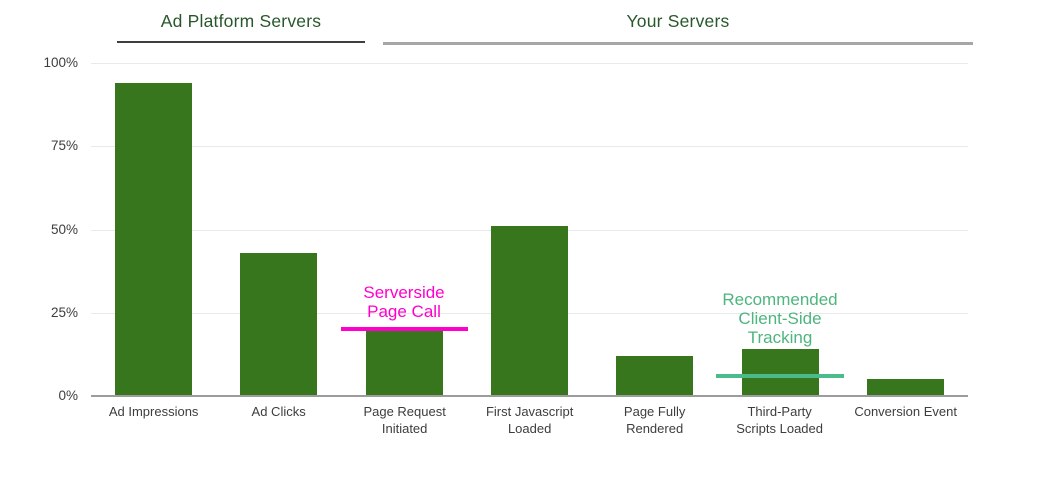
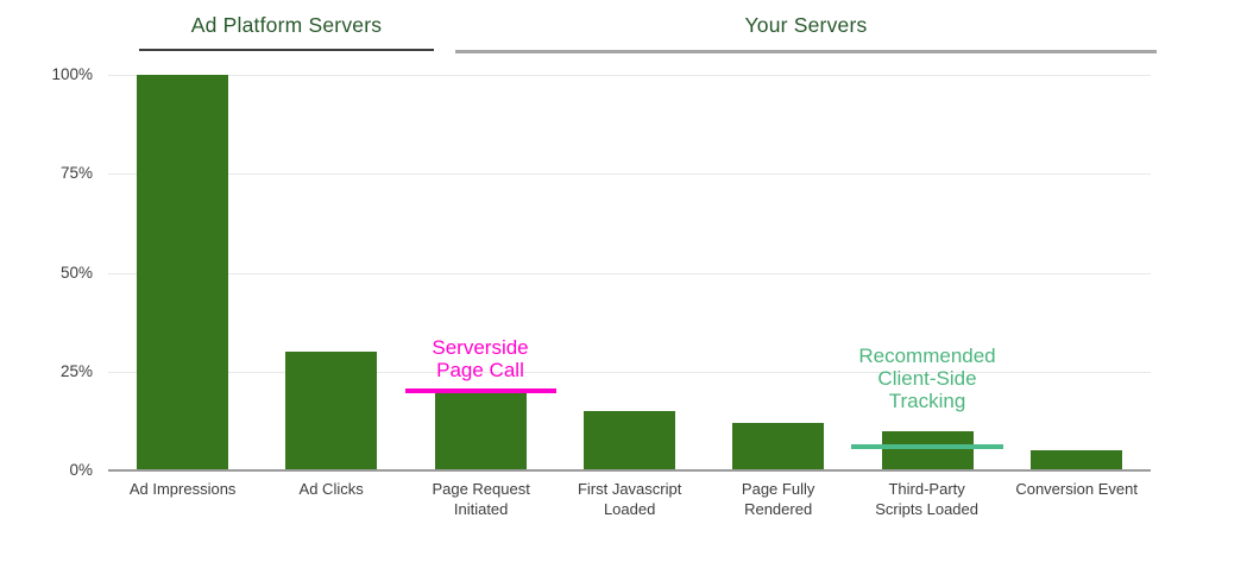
Ad Impressions: 94% -> 100%
Ad Clicks: 43% -> 30%
First Javascript Loaded: 51% -> 15%
Third-Party Scripts Loaded: 14% -> 10%
